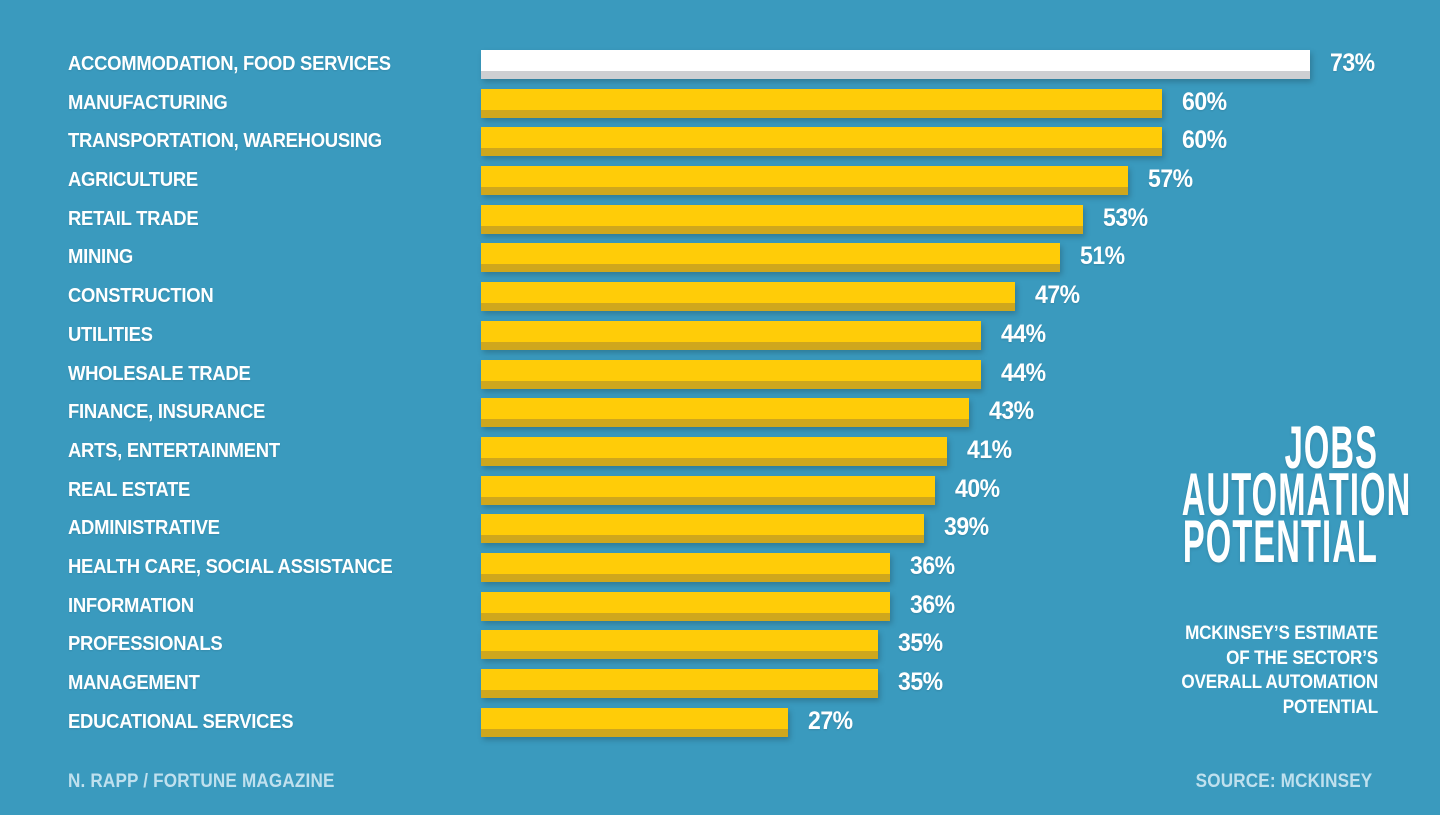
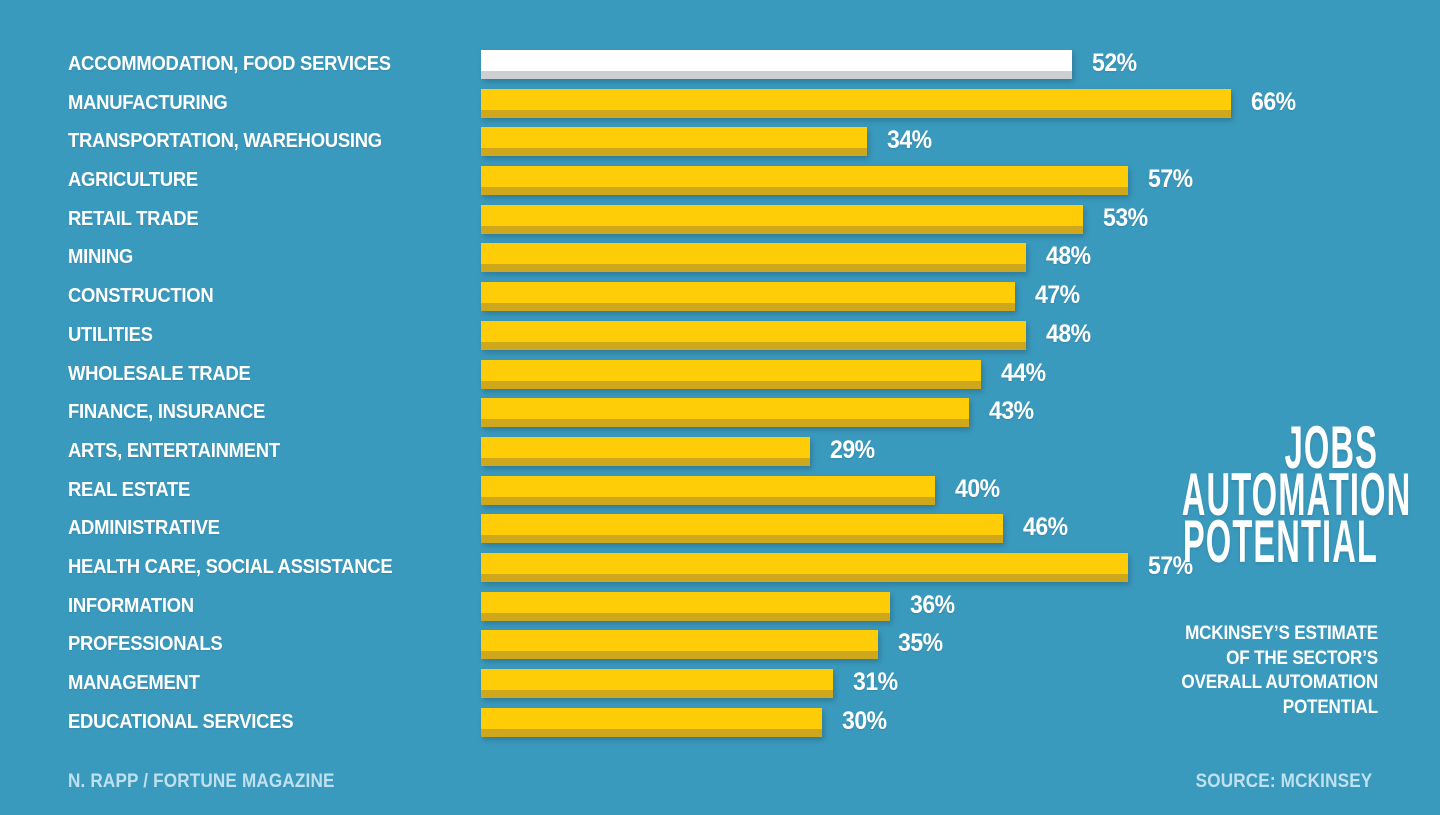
ACCOMMODATION, FOOD SERVICES: 73% -> 52%
MANUFACTURING: 60% -> 66%
TRANSPORTATION, WAREHOUSING: 60% -> 34%
MINING: 51% -> 48%
UTILITIES: 44% -> 48%
ARTS, ENTERTAINMENT: 41% -> 29%
ADMINISTRATIVE: 39% -> 46%
HEALTH CARE, SOCIAL ASSISTANCE: 36% -> 57%
MANAGEMENT: 35% -> 31%
EDUCATIONAL SERVICES: 27% -> 30%
